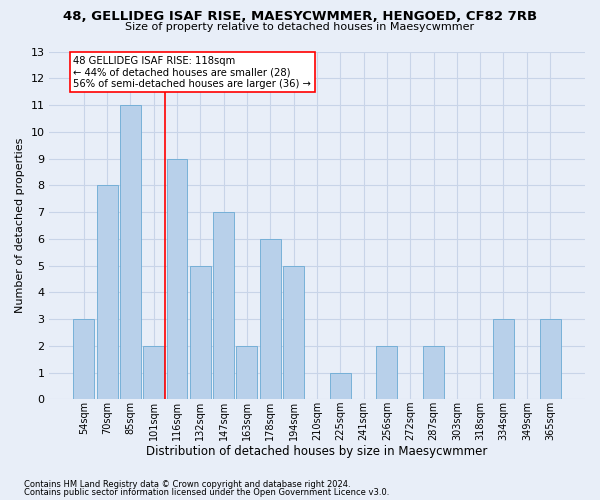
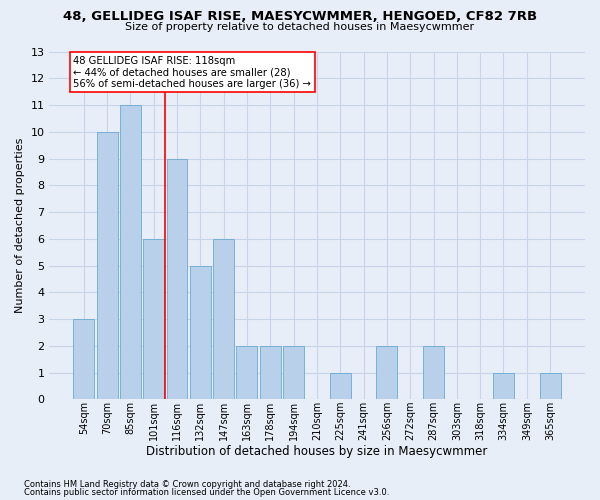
70sqm: 8 -> 10
101sqm: 2 -> 6
147sqm: 7 -> 6
178sqm: 6 -> 2
194sqm: 5 -> 2
334sqm: 3 -> 1
365sqm: 3 -> 1
